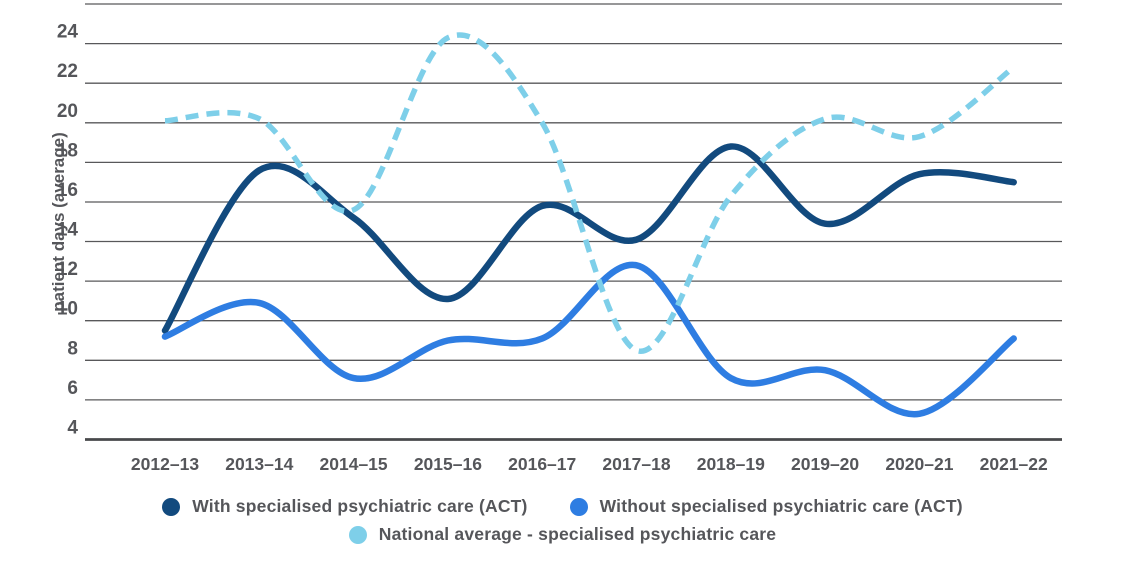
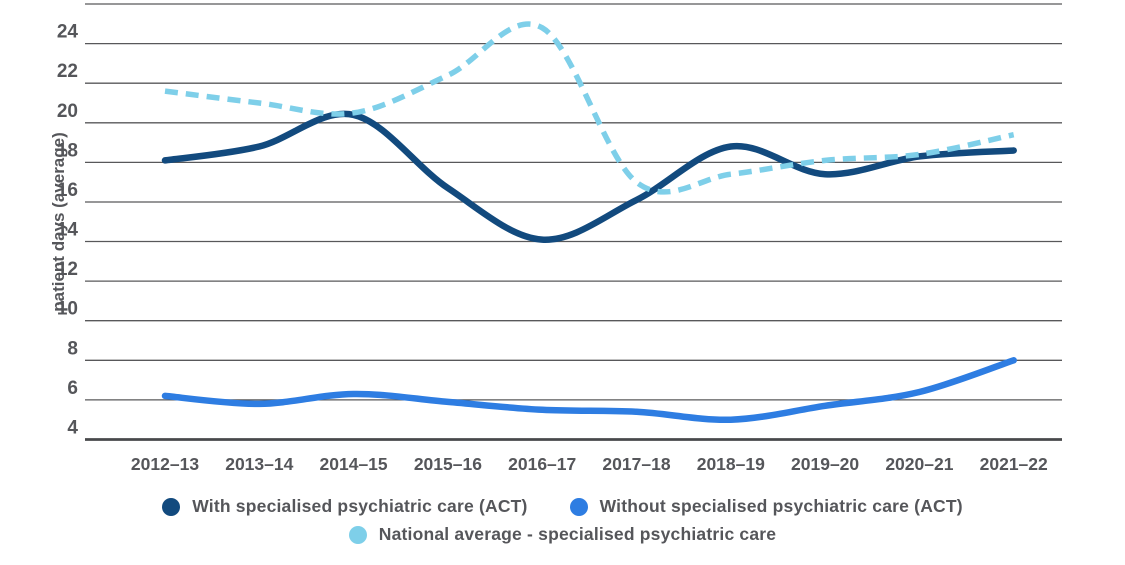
With specialised psychiatric care (ACT)/2012–13: 9.5 -> 18.1
Without specialised psychiatric care (ACT)/2012–13: 9.2 -> 6.2
National average - specialised psychiatric care/2012–13: 20.1 -> 21.6
With specialised psychiatric care (ACT)/2013–14: 17.6 -> 18.8
Without specialised psychiatric care (ACT)/2013–14: 10.9 -> 5.8
National average - specialised psychiatric care/2013–14: 20.2 -> 21.0
With specialised psychiatric care (ACT)/2014–15: 15.2 -> 20.4
Without specialised psychiatric care (ACT)/2014–15: 7.1 -> 6.3
National average - specialised psychiatric care/2014–15: 15.6 -> 20.5
With specialised psychiatric care (ACT)/2015–16: 11.1 -> 16.7
Without specialised psychiatric care (ACT)/2015–16: 9.0 -> 5.9
National average - specialised psychiatric care/2015–16: 24.3 -> 22.4
With specialised psychiatric care (ACT)/2016–17: 15.8 -> 14.1
Without specialised psychiatric care (ACT)/2016–17: 9.1 -> 5.5
National average - specialised psychiatric care/2016–17: 20.0 -> 24.8
With specialised psychiatric care (ACT)/2017–18: 14.1 -> 16.1
Without specialised psychiatric care (ACT)/2017–18: 12.8 -> 5.4
National average - specialised psychiatric care/2017–18: 8.5 -> 17.0
Without specialised psychiatric care (ACT)/2018–19: 7.1 -> 5.0
National average - specialised psychiatric care/2018–19: 16.3 -> 17.4
With specialised psychiatric care (ACT)/2019–20: 14.9 -> 17.4
Without specialised psychiatric care (ACT)/2019–20: 7.5 -> 5.7
National average - specialised psychiatric care/2019–20: 20.2 -> 18.1
With specialised psychiatric care (ACT)/2020–21: 17.4 -> 18.3
Without specialised psychiatric care (ACT)/2020–21: 5.3 -> 6.4
National average - specialised psychiatric care/2020–21: 19.3 -> 18.4
With specialised psychiatric care (ACT)/2021–22: 17.0 -> 18.6
Without specialised psychiatric care (ACT)/2021–22: 9.1 -> 8.0
National average - specialised psychiatric care/2021–22: 22.8 -> 19.4
